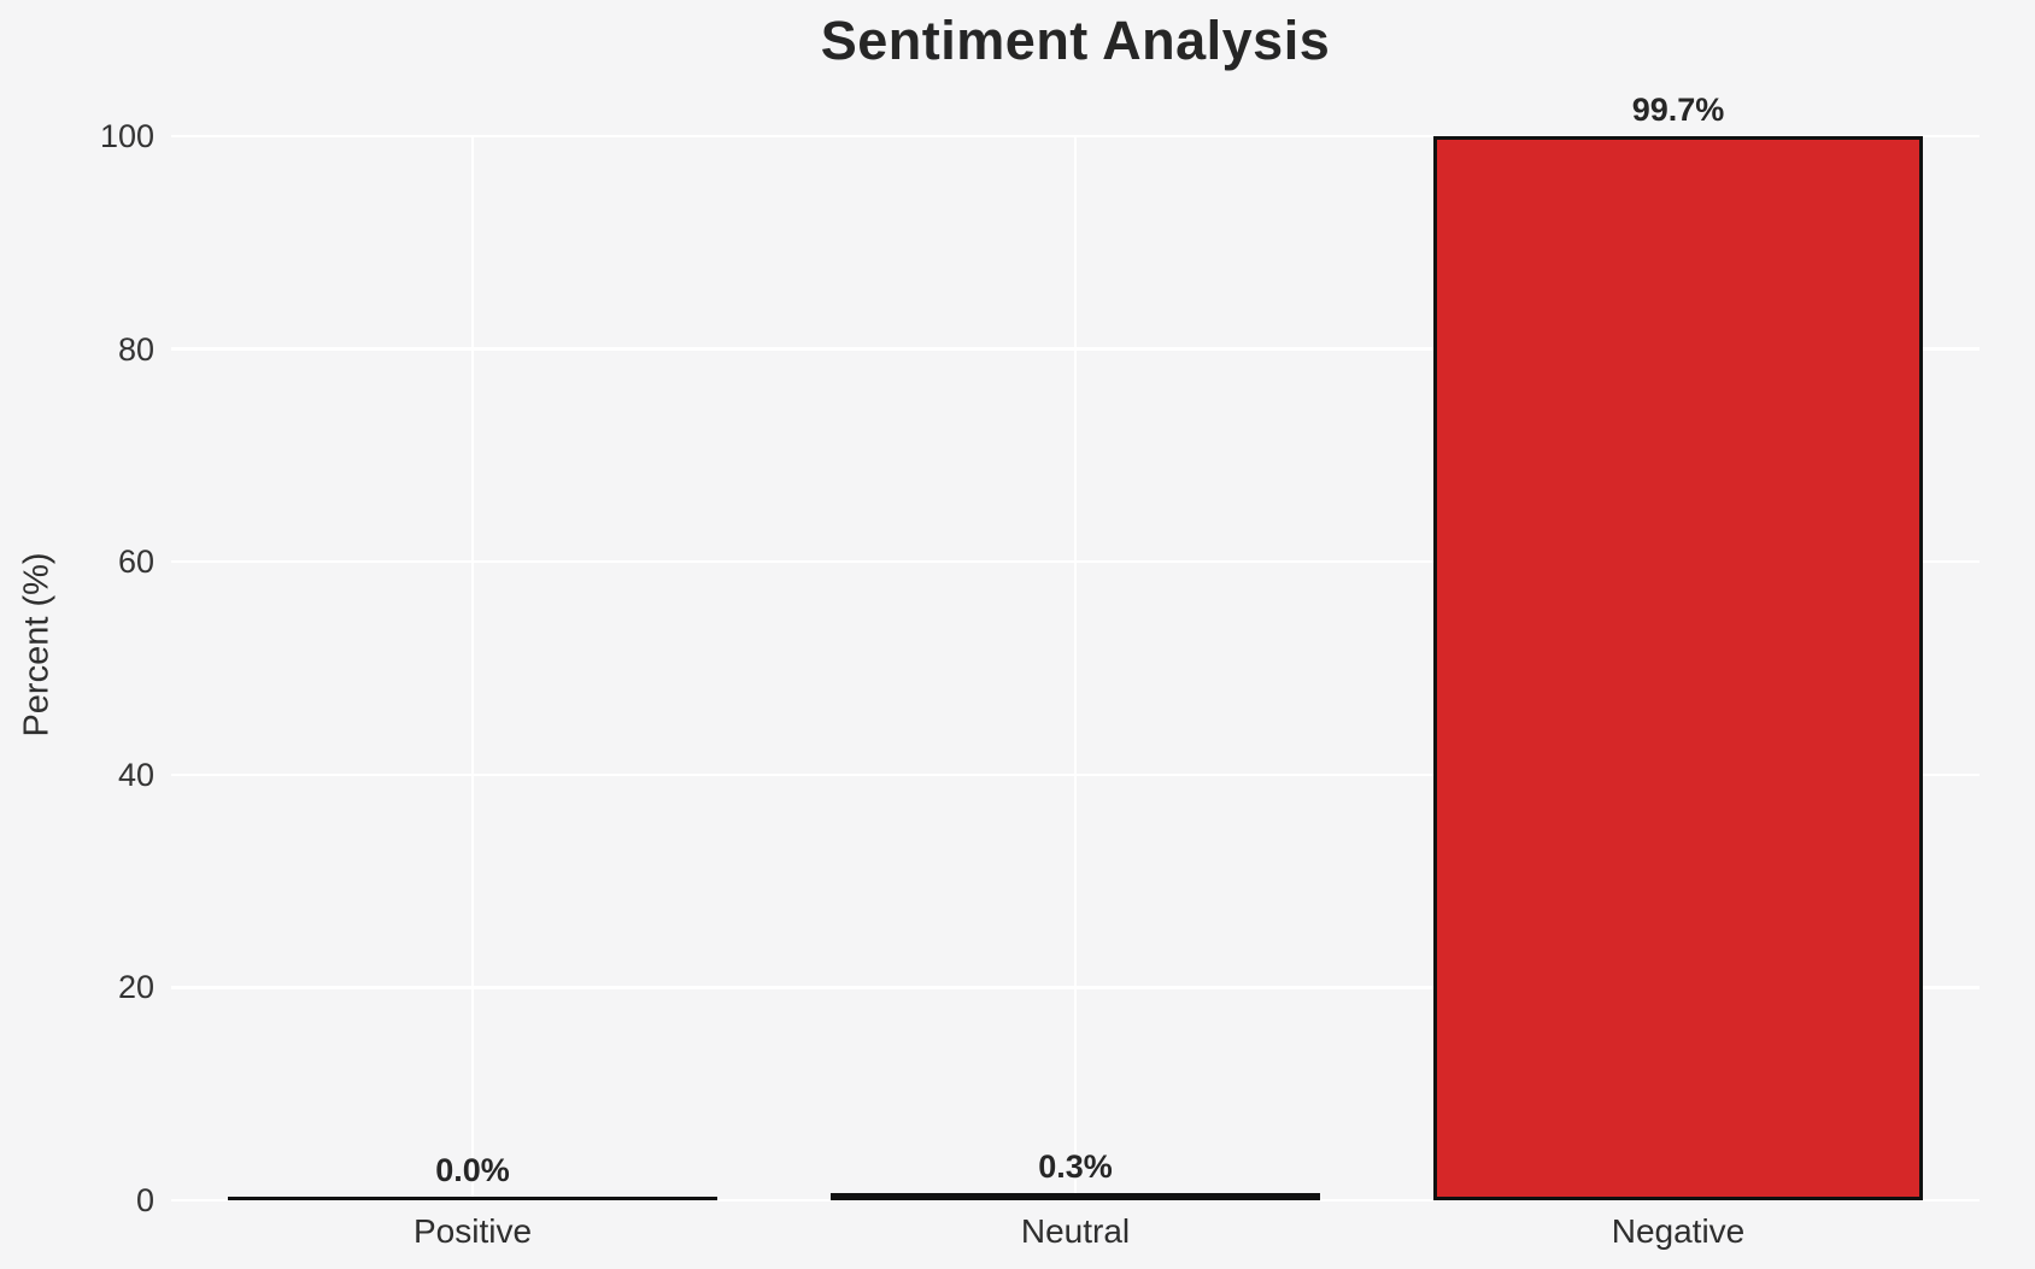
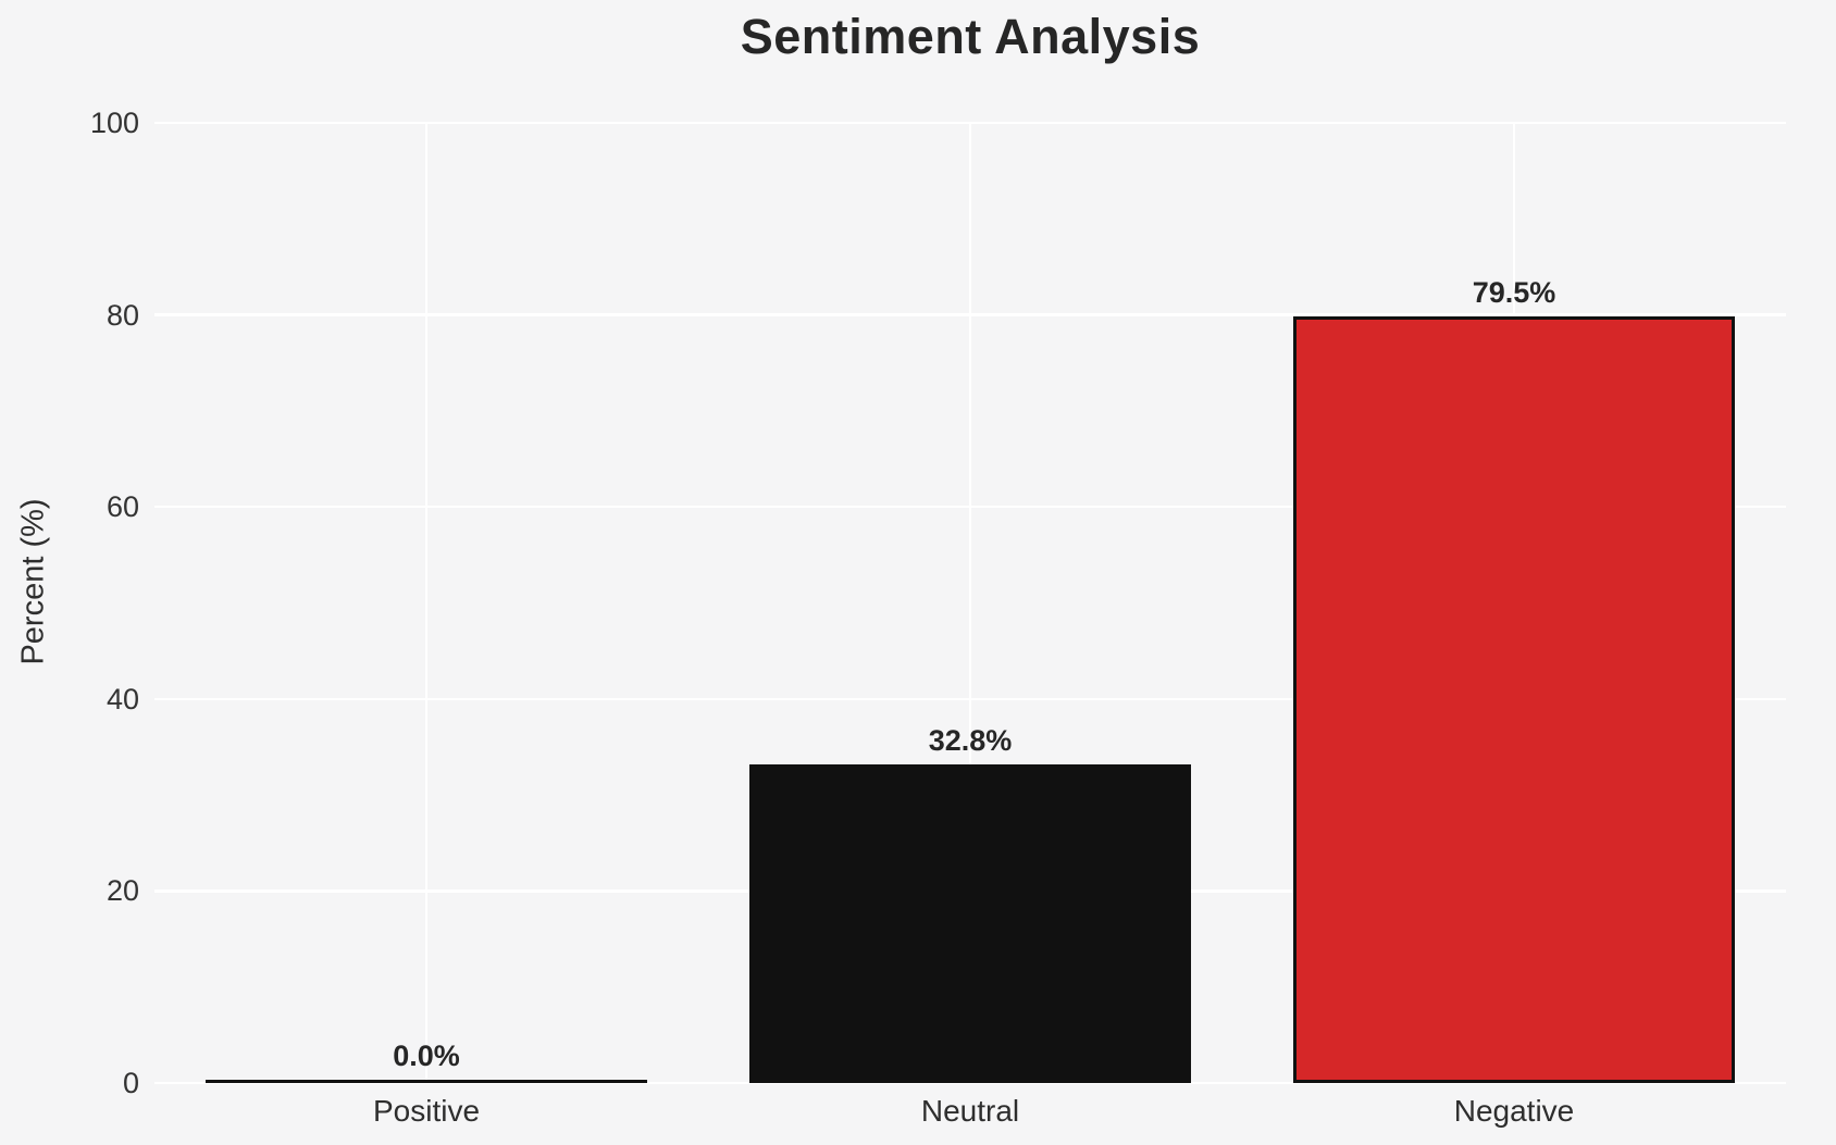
Neutral: 0.3% -> 32.8%
Negative: 99.7% -> 79.5%
